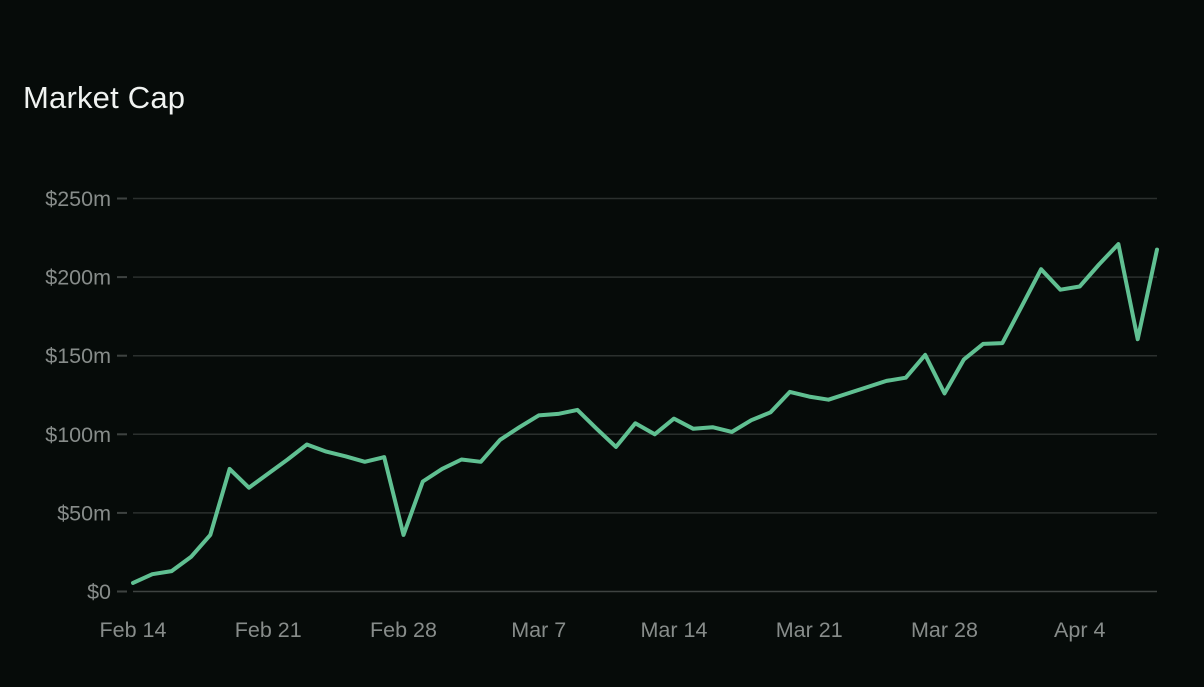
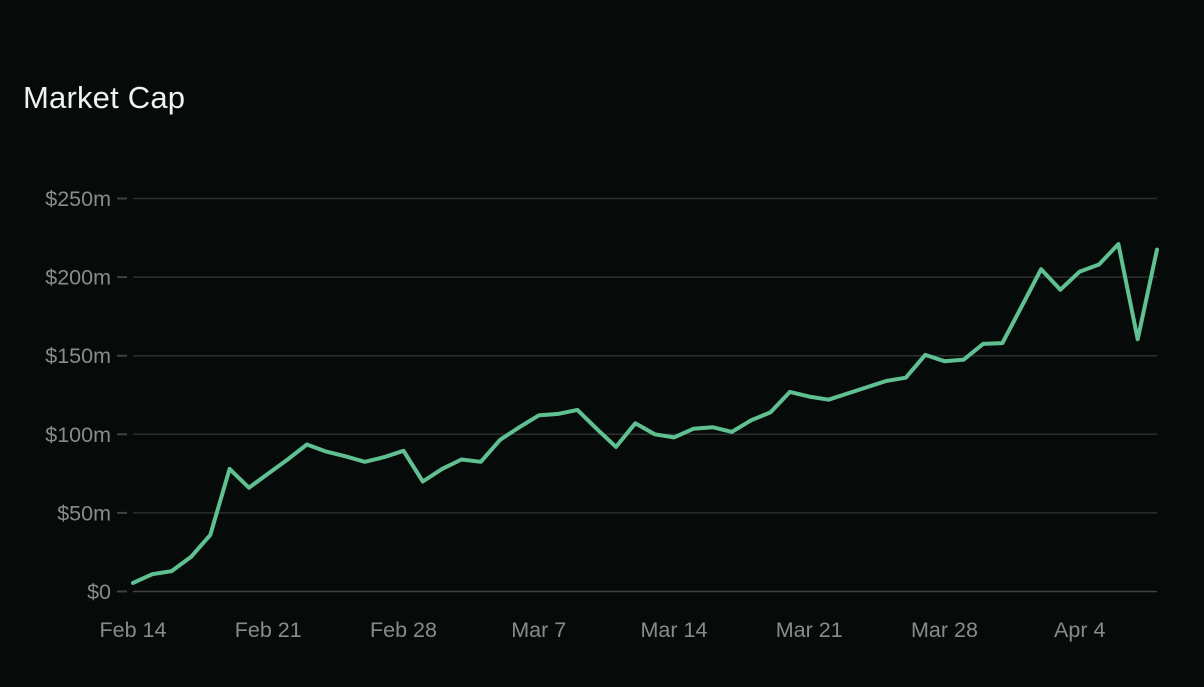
Feb 28: $36m -> $90m
Mar 14: $110m -> $98m
Mar 28: $126m -> $146m
Apr 4: $194m -> $204m
